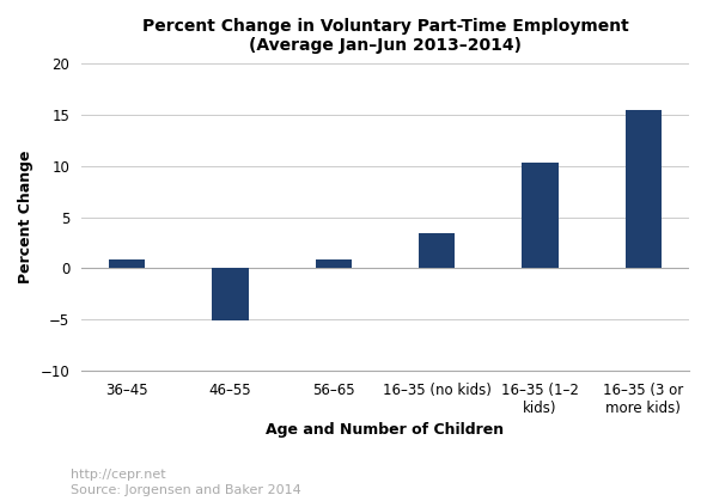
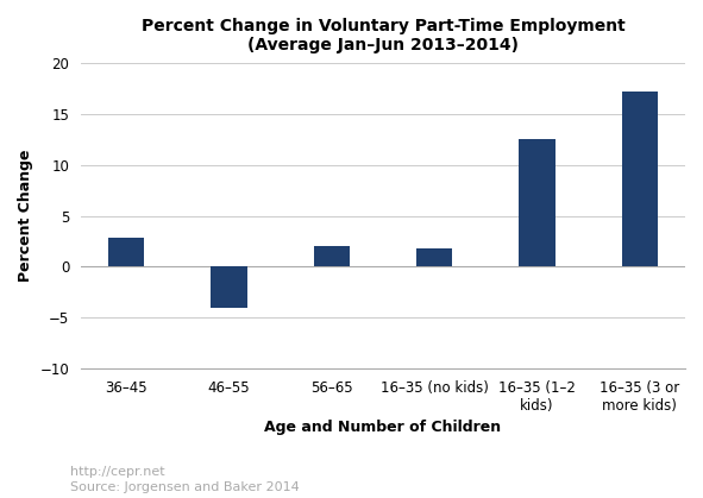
36–45: 0.9 -> 2.8
46–55: -5.1 -> -4.0
56–65: 0.9 -> 2.0
16–35 (no kids): 3.4 -> 1.8
16–35 (1–2 kids): 10.3 -> 12.6
16–35 (3 or more kids): 15.5 -> 17.2
